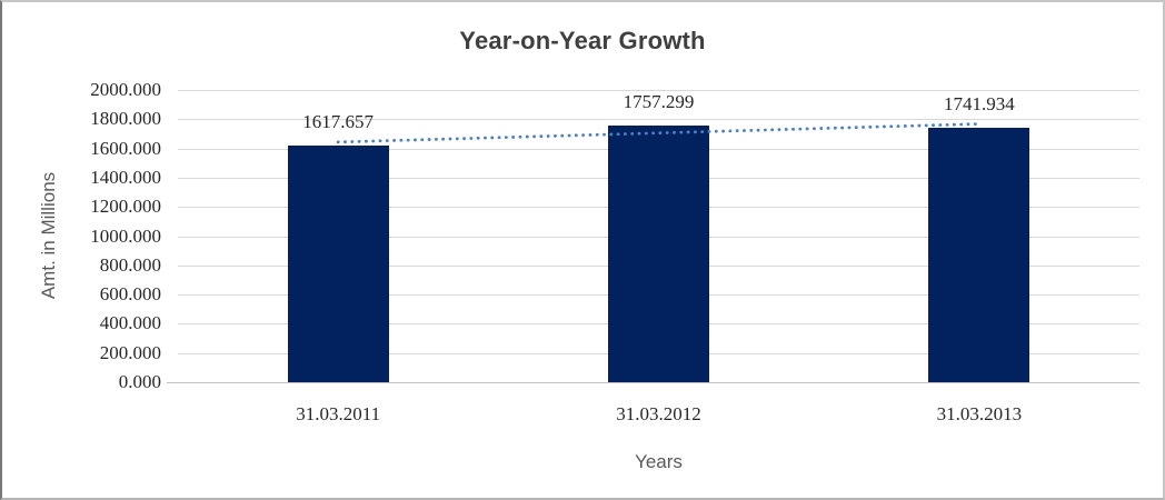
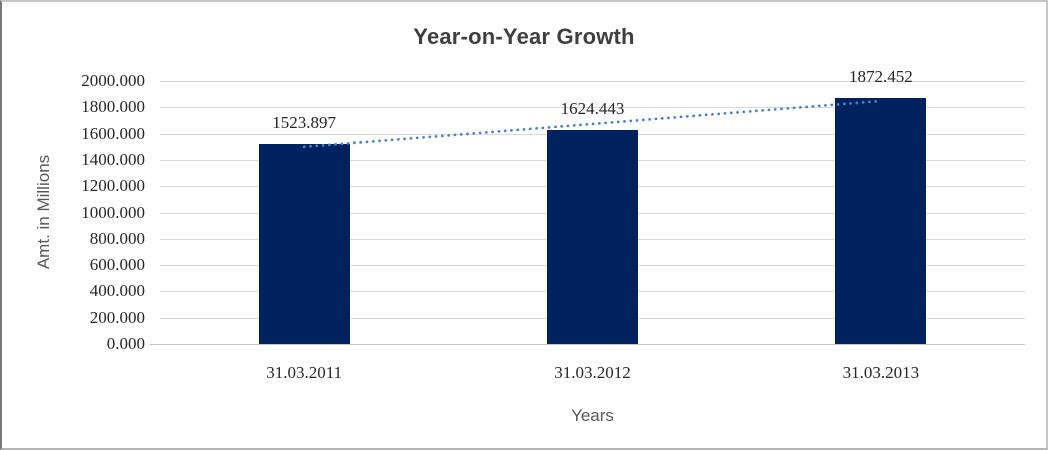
31.03.2011: 1617.657 -> 1523.897
31.03.2012: 1757.299 -> 1624.443
31.03.2013: 1741.934 -> 1872.452
